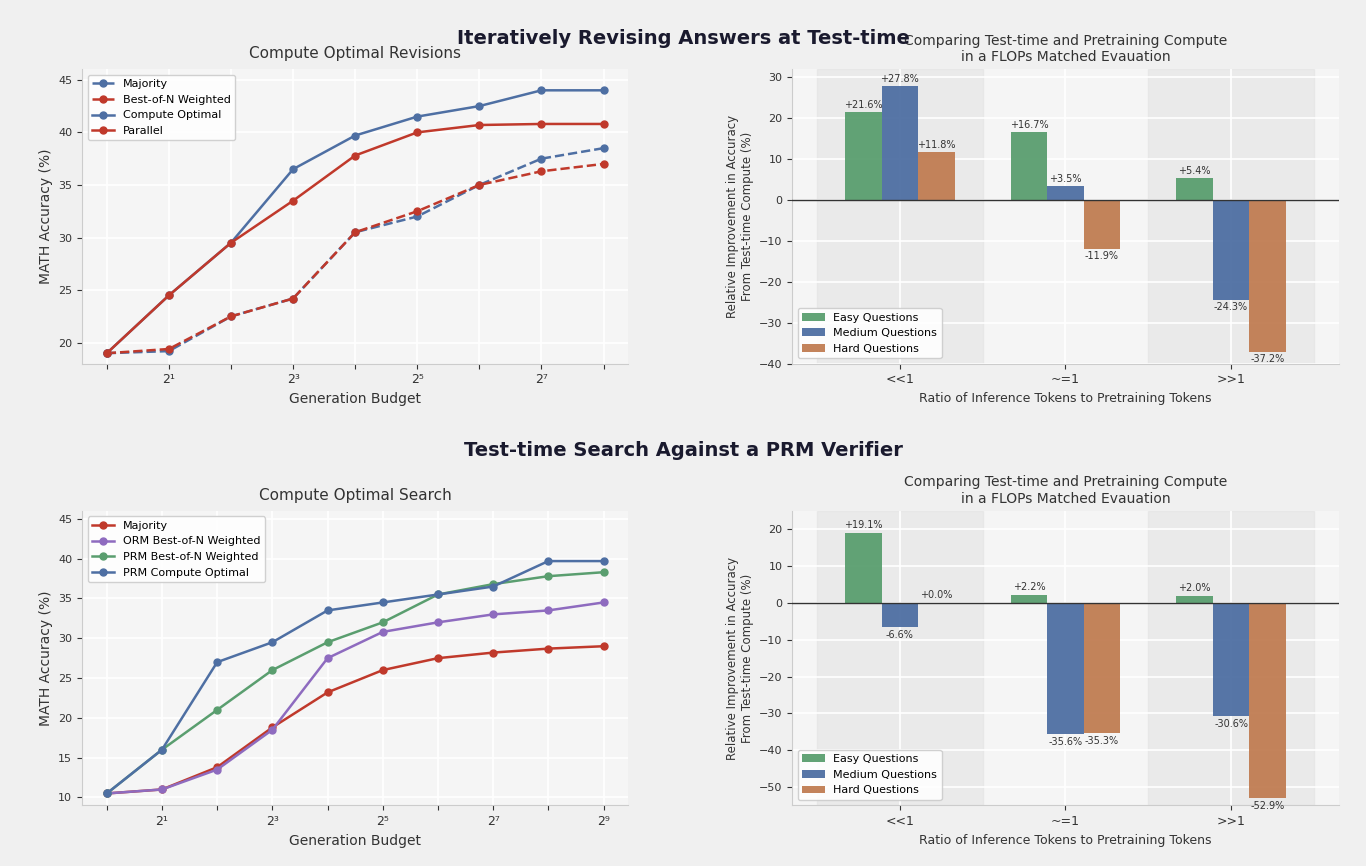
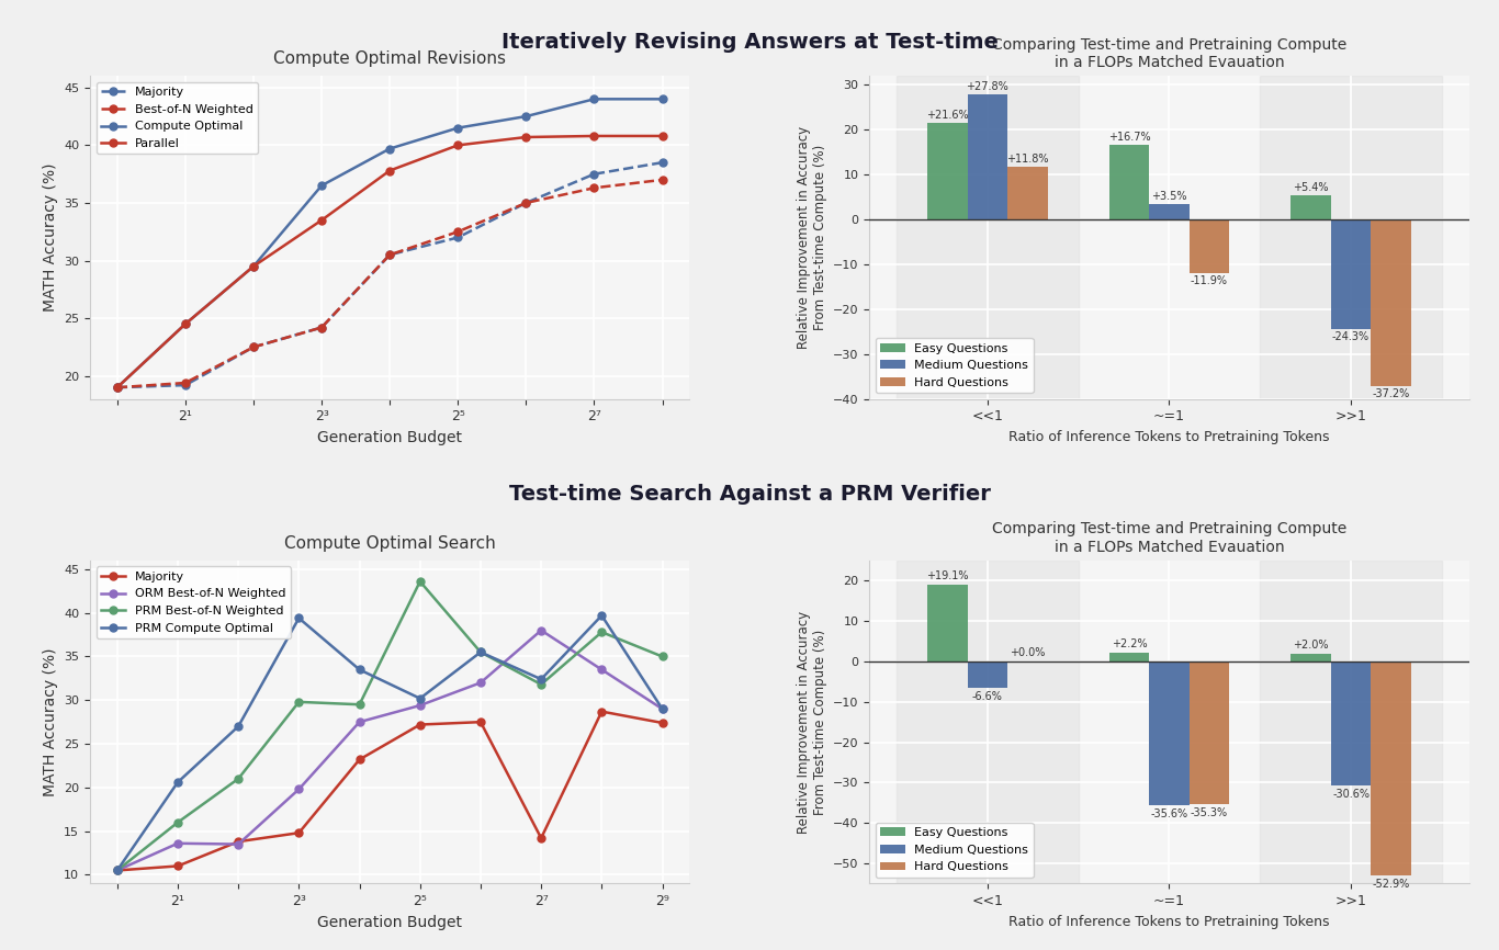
Compute Optimal Search/ORM Best-of-N Weighted/2¹: 11.0 -> 13.6
Compute Optimal Search/PRM Compute Optimal/2¹: 16.0 -> 20.6
Compute Optimal Search/Majority/2³: 18.8 -> 14.8
Compute Optimal Search/ORM Best-of-N Weighted/2³: 18.5 -> 19.8
Compute Optimal Search/PRM Best-of-N Weighted/2³: 26.0 -> 29.8
Compute Optimal Search/PRM Compute Optimal/2³: 29.5 -> 39.4
Compute Optimal Search/Majority/2⁵: 26.0 -> 27.2
Compute Optimal Search/ORM Best-of-N Weighted/2⁵: 30.8 -> 29.4
Compute Optimal Search/PRM Best-of-N Weighted/2⁵: 32.0 -> 43.6
Compute Optimal Search/PRM Compute Optimal/2⁵: 34.5 -> 30.2
Compute Optimal Search/Majority/2⁷: 28.2 -> 14.2
Compute Optimal Search/ORM Best-of-N Weighted/2⁷: 33.0 -> 38.0
Compute Optimal Search/PRM Best-of-N Weighted/2⁷: 36.8 -> 31.8
Compute Optimal Search/PRM Compute Optimal/2⁷: 36.5 -> 32.4
Compute Optimal Search/Majority/2⁹: 29.0 -> 27.4
Compute Optimal Search/ORM Best-of-N Weighted/2⁹: 34.5 -> 29.0
Compute Optimal Search/PRM Best-of-N Weighted/2⁹: 38.3 -> 35.0
Compute Optimal Search/PRM Compute Optimal/2⁹: 39.7 -> 29.0
